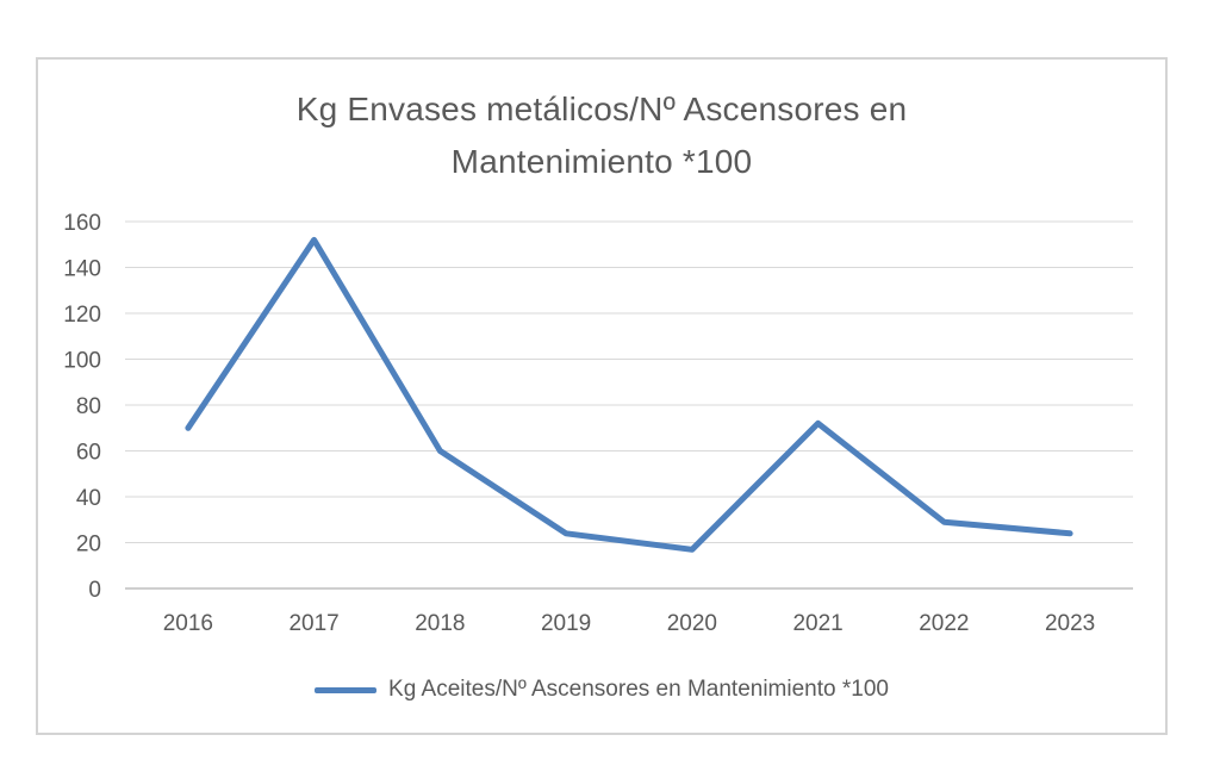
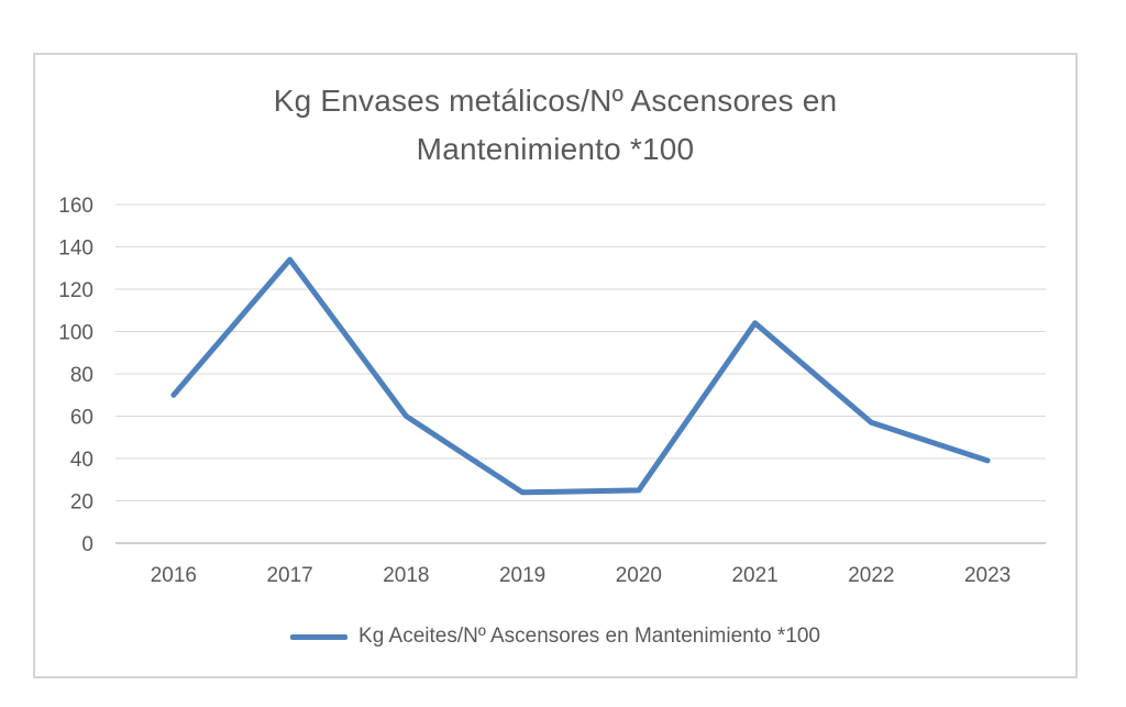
2017: 152 -> 134
2020: 17 -> 25
2021: 72 -> 104
2022: 29 -> 57
2023: 24 -> 39
